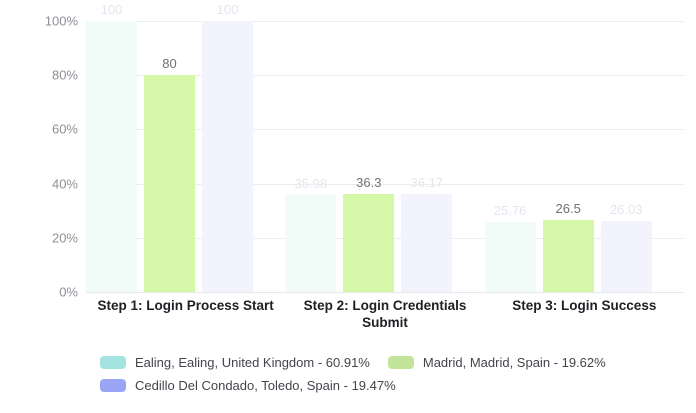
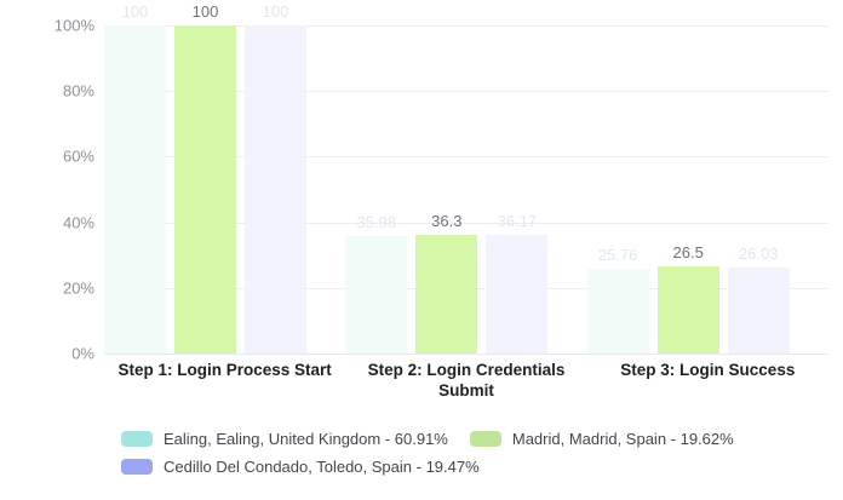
Madrid, Madrid, Spain - 19.62%/Step 1: Login Process Start: 80 -> 100
